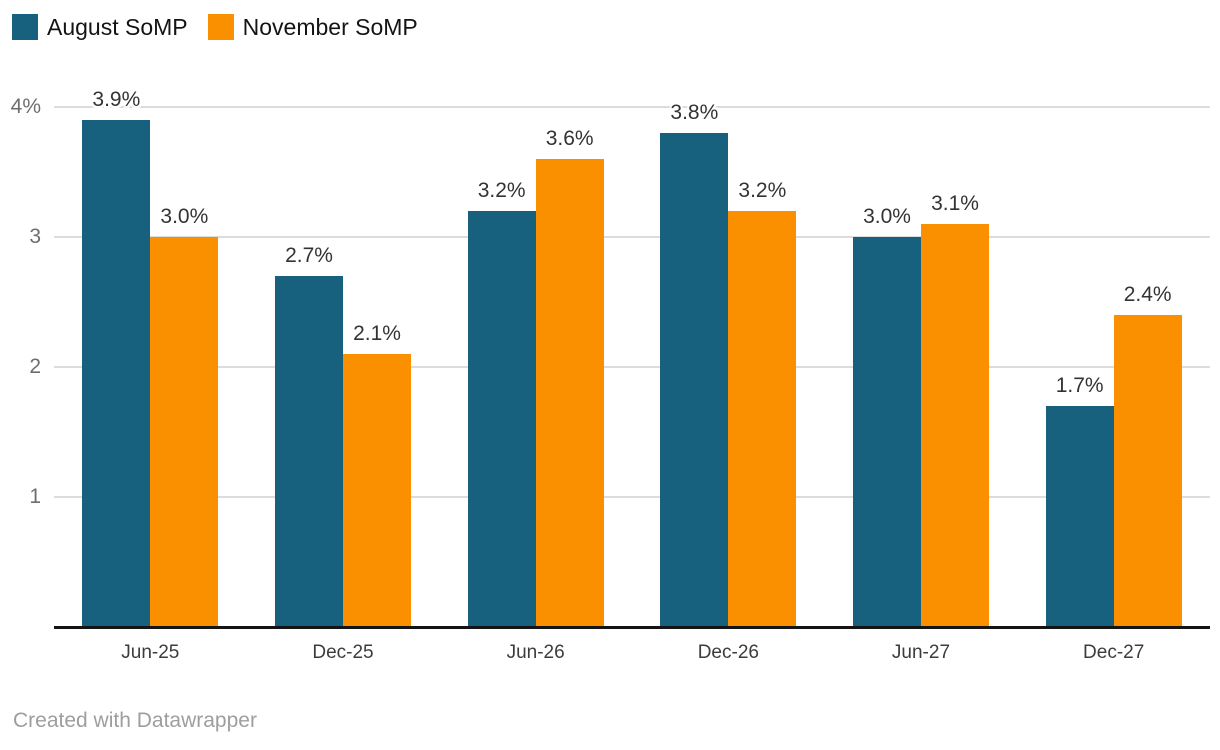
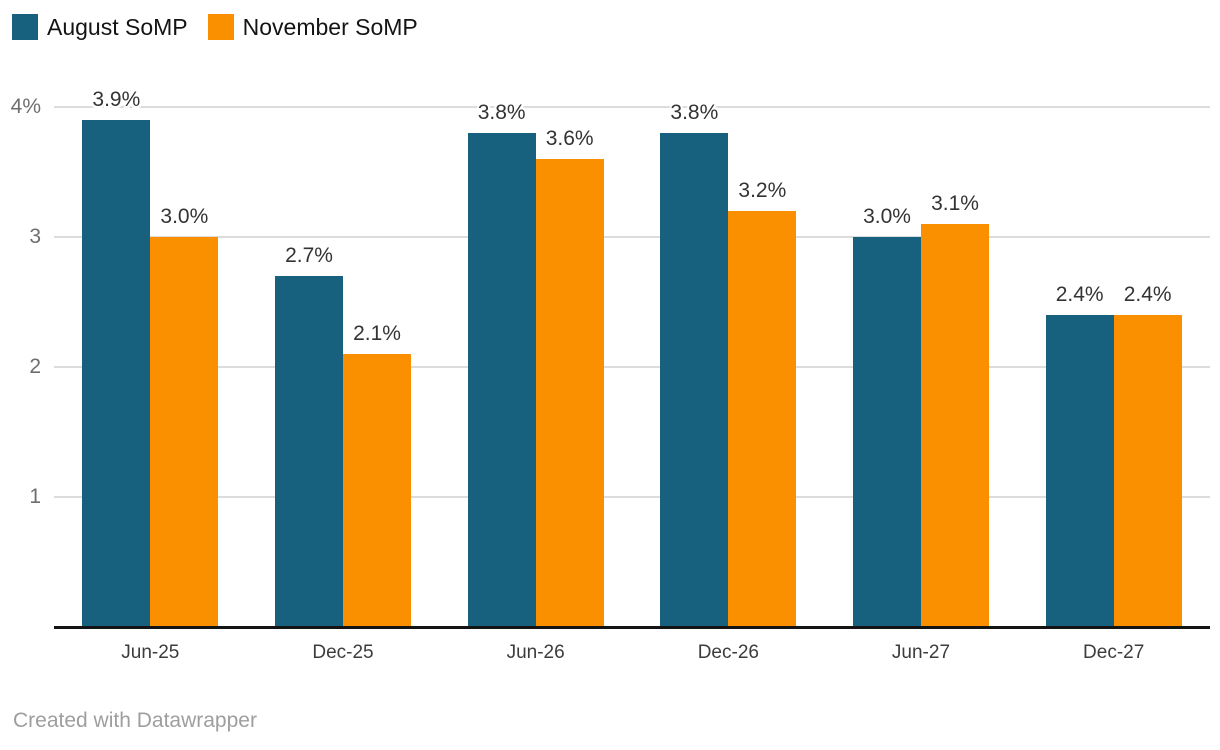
August SoMP/Jun-26: 3.2% -> 3.8%
August SoMP/Dec-27: 1.7% -> 2.4%
